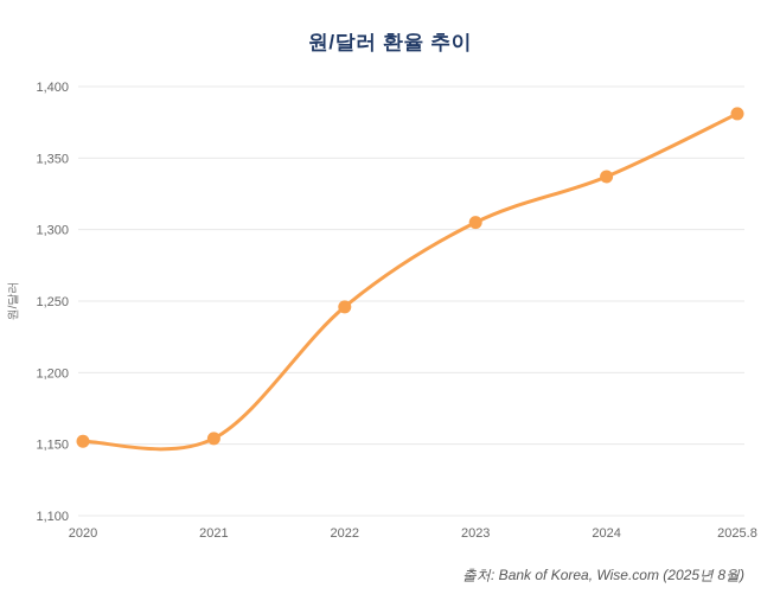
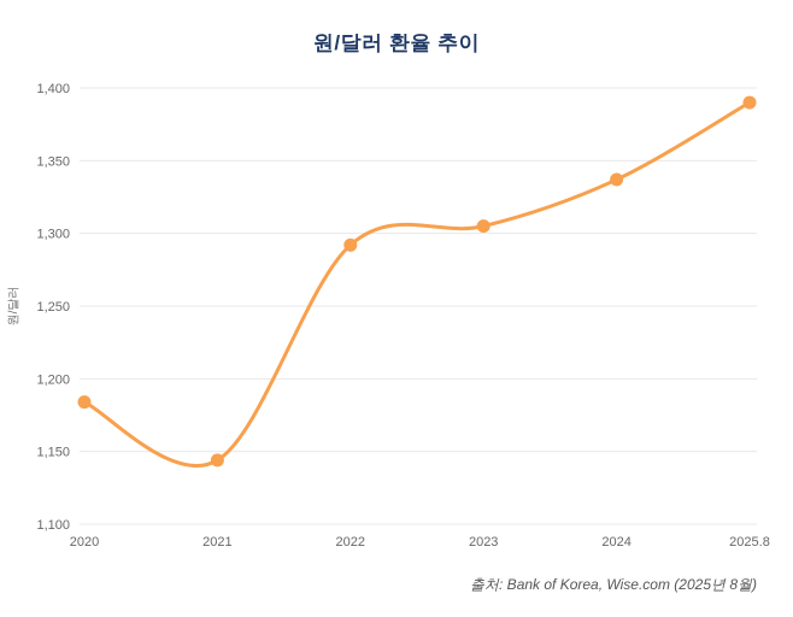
2020: 1152 -> 1184
2021: 1154 -> 1144
2022: 1246 -> 1292
2025.8: 1381 -> 1390
